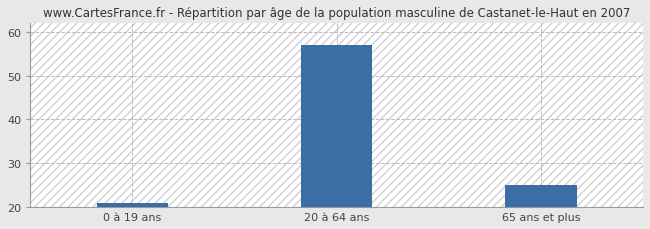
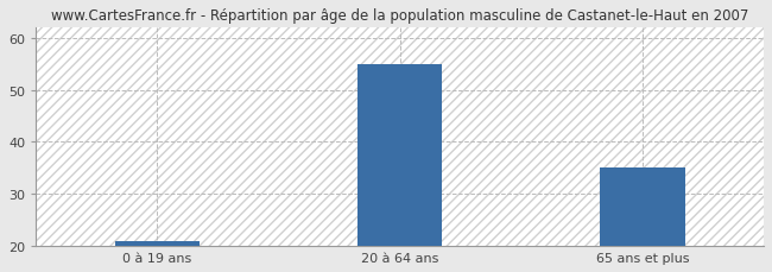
20 à 64 ans: 57 -> 55
65 ans et plus: 25 -> 35
